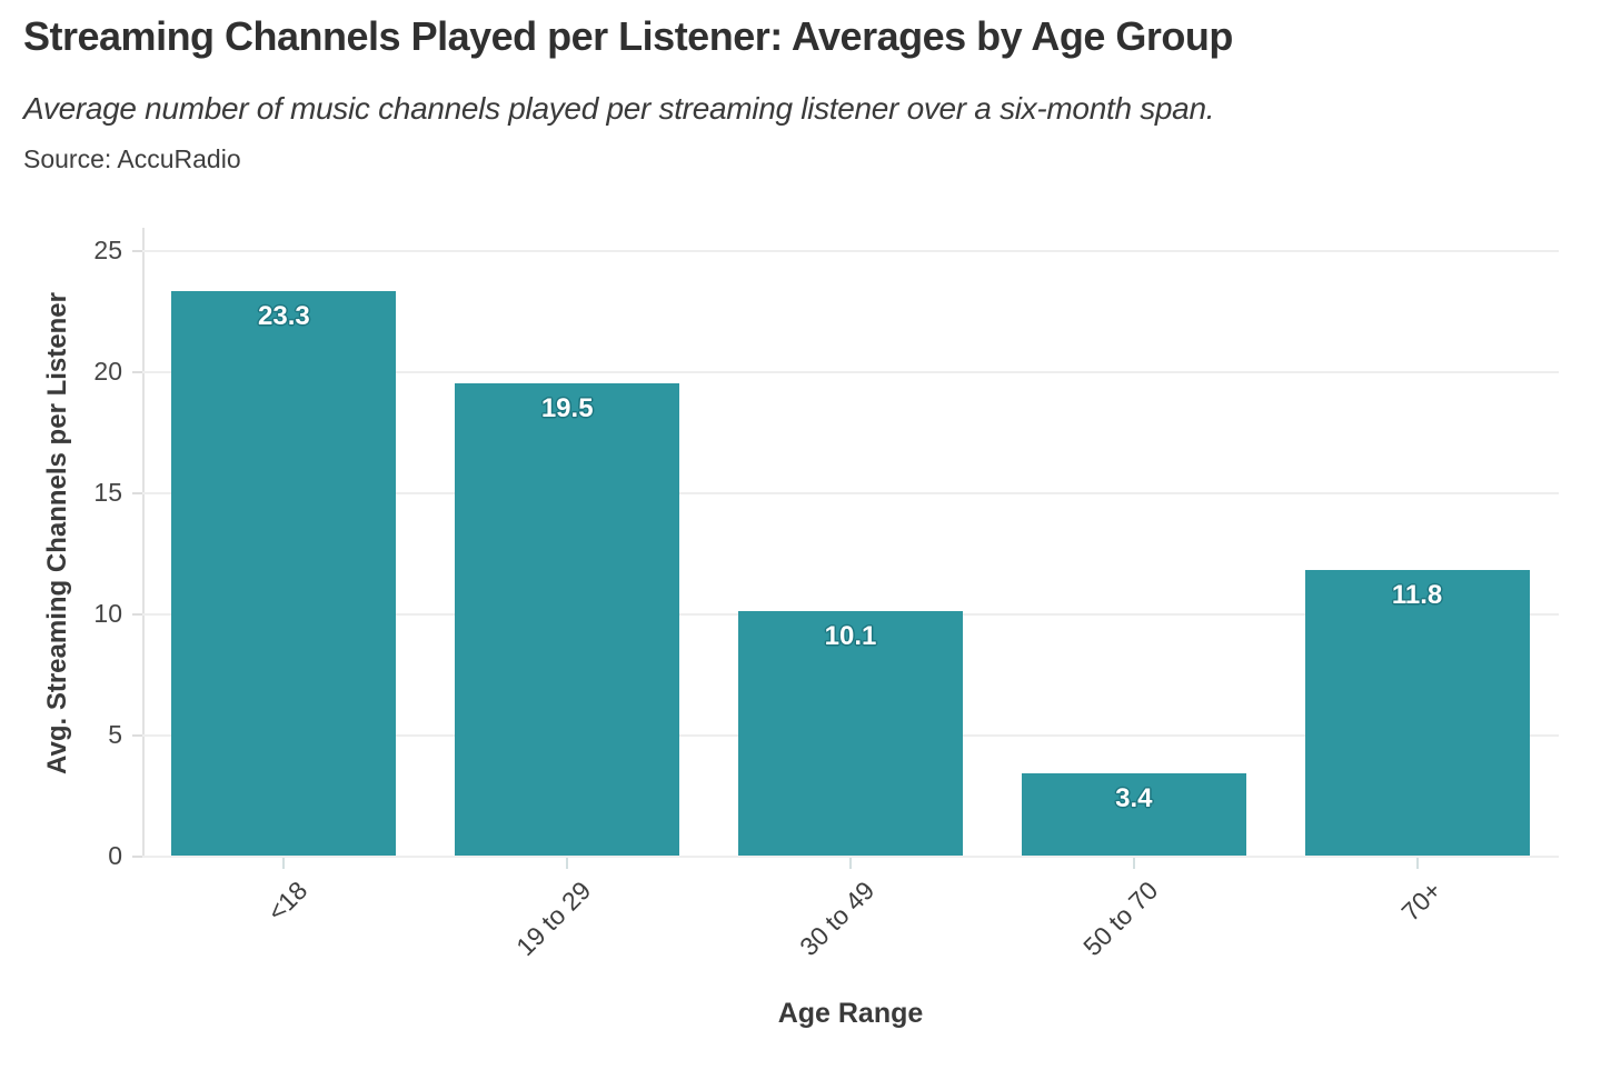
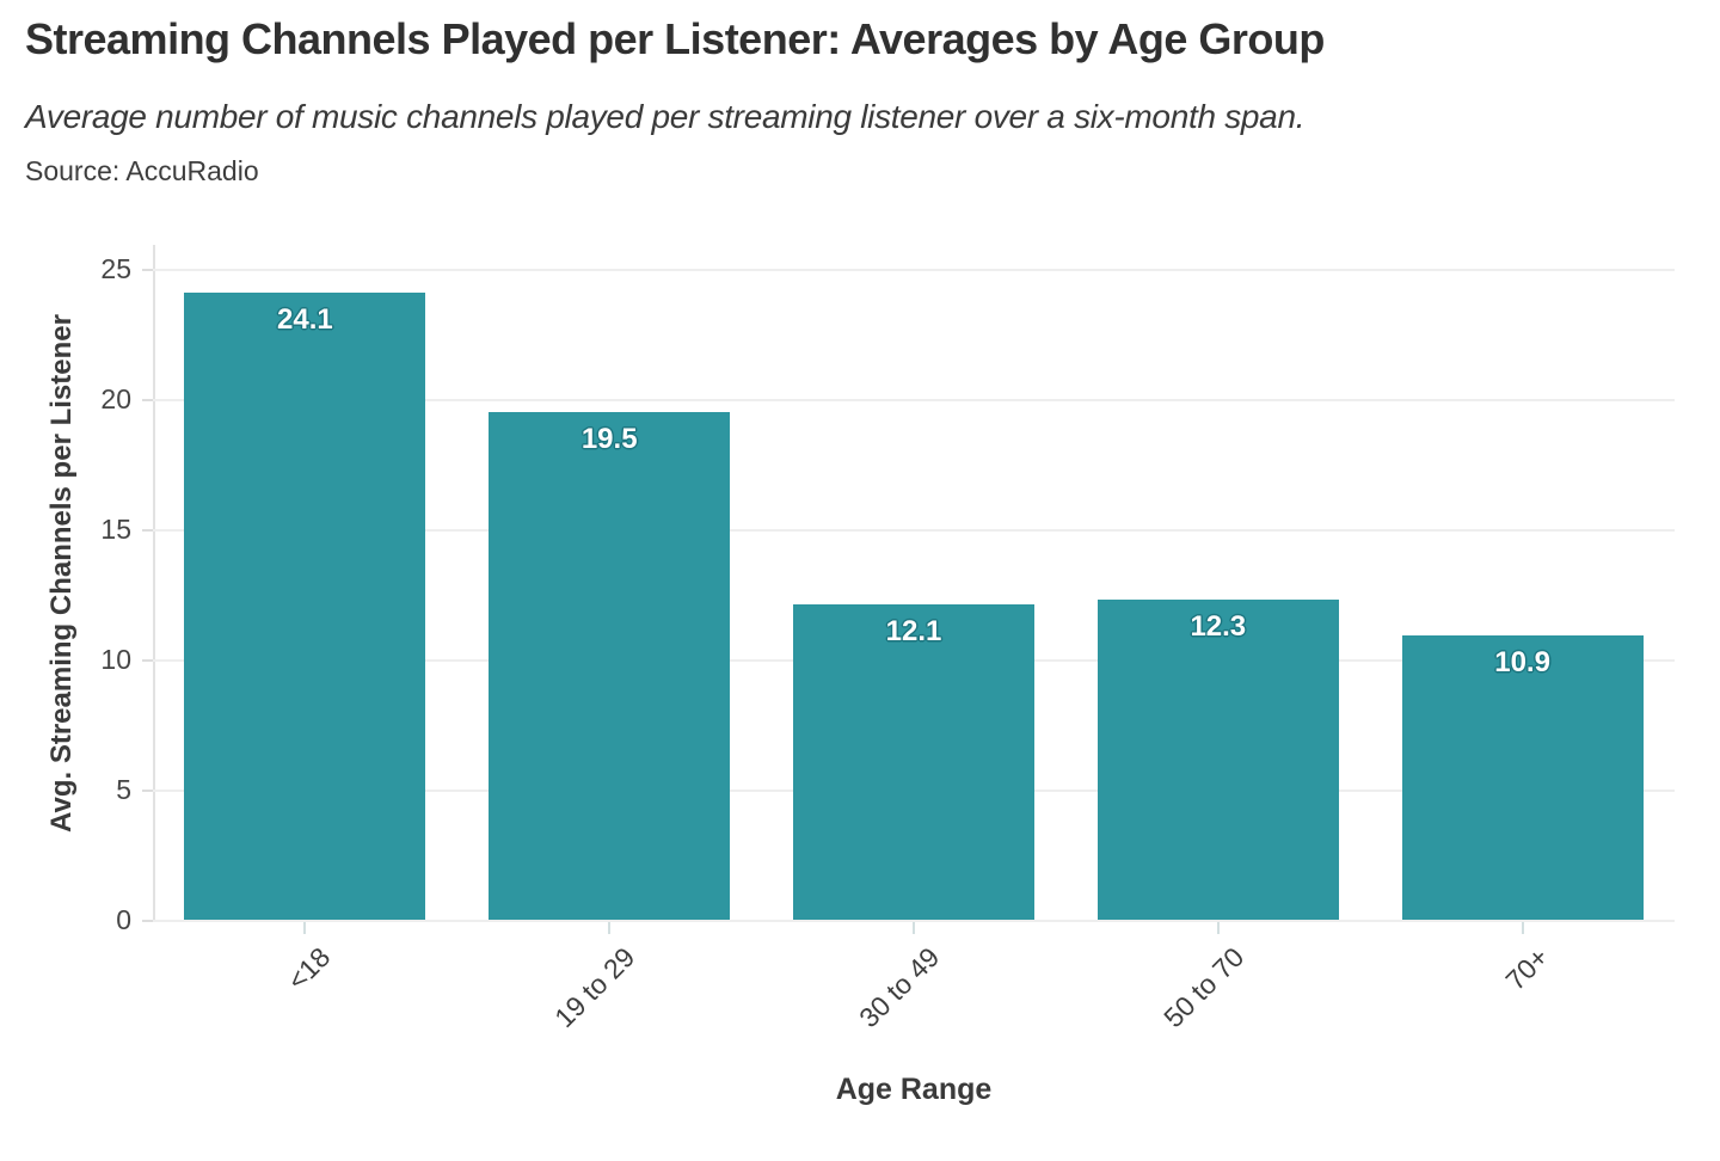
<18: 23.3 -> 24.1
30 to 49: 10.1 -> 12.1
50 to 70: 3.4 -> 12.3
70+: 11.8 -> 10.9
